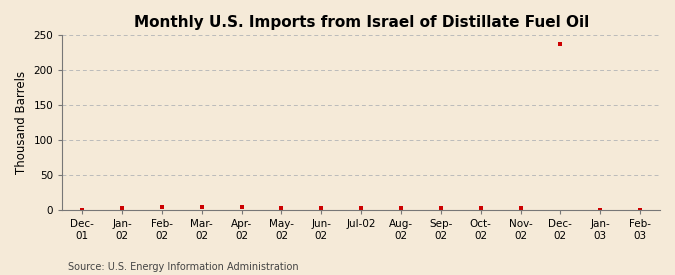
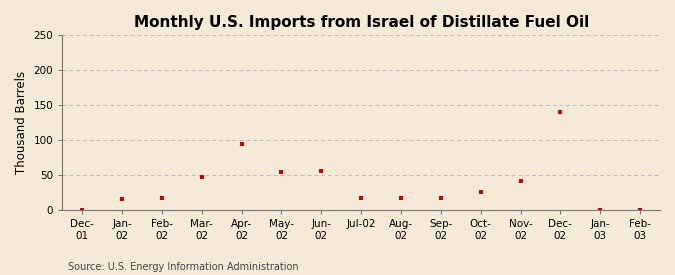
Jan- 02: 3 -> 16
Feb- 02: 4 -> 18
Mar- 02: 4 -> 48
Apr- 02: 4 -> 94
May- 02: 3 -> 54
Jun- 02: 3 -> 56
Jul-02: 3 -> 18
Aug- 02: 3 -> 18
Sep- 02: 3 -> 18
Oct- 02: 3 -> 26
Nov- 02: 3 -> 42
Dec- 02: 238 -> 140
